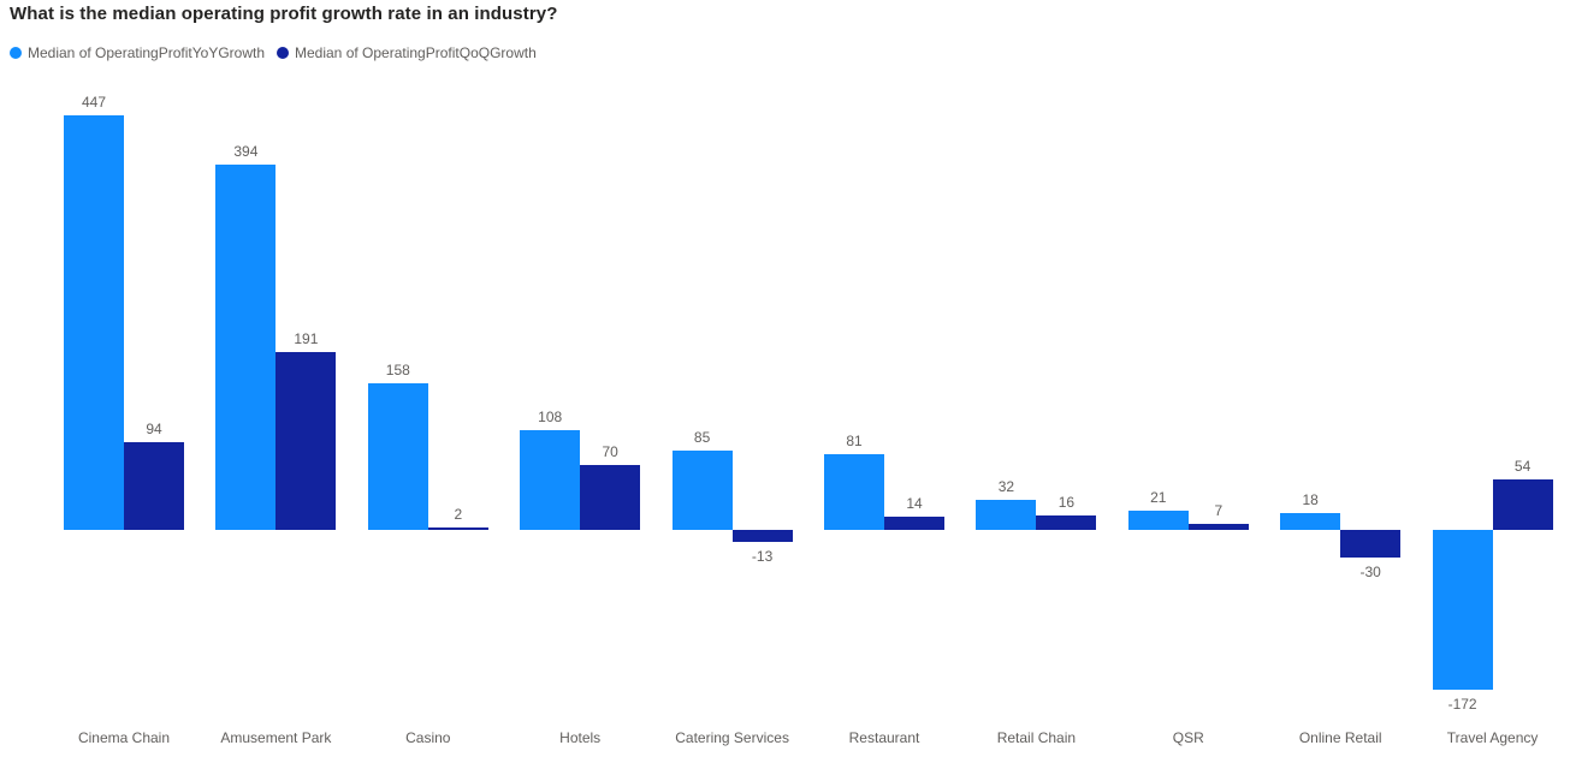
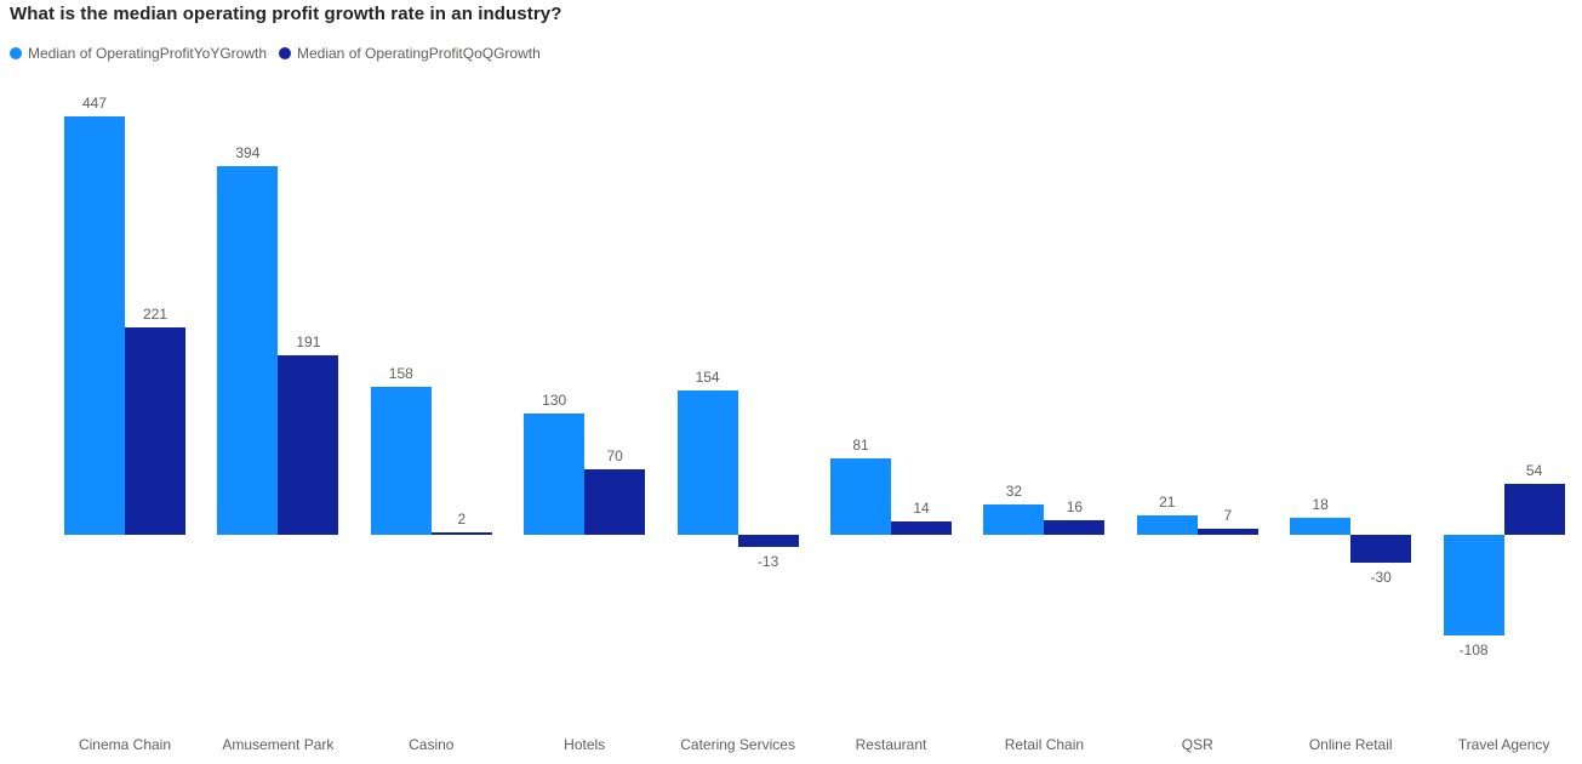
Median of OperatingProfitQoQGrowth/Cinema Chain: 94 -> 221
Median of OperatingProfitYoYGrowth/Hotels: 108 -> 130
Median of OperatingProfitYoYGrowth/Catering Services: 85 -> 154
Median of OperatingProfitYoYGrowth/Travel Agency: -172 -> -108
